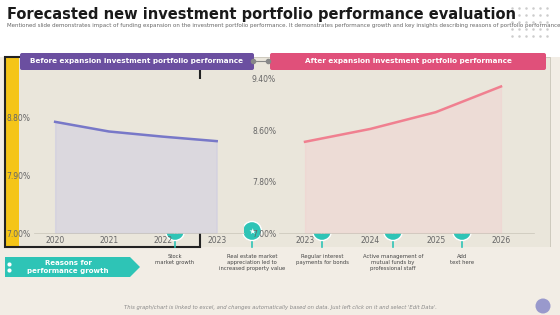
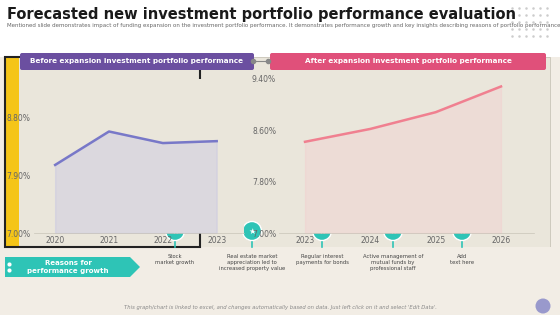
2020: 8.73% -> 8.06%
2022: 8.50% -> 8.40%
